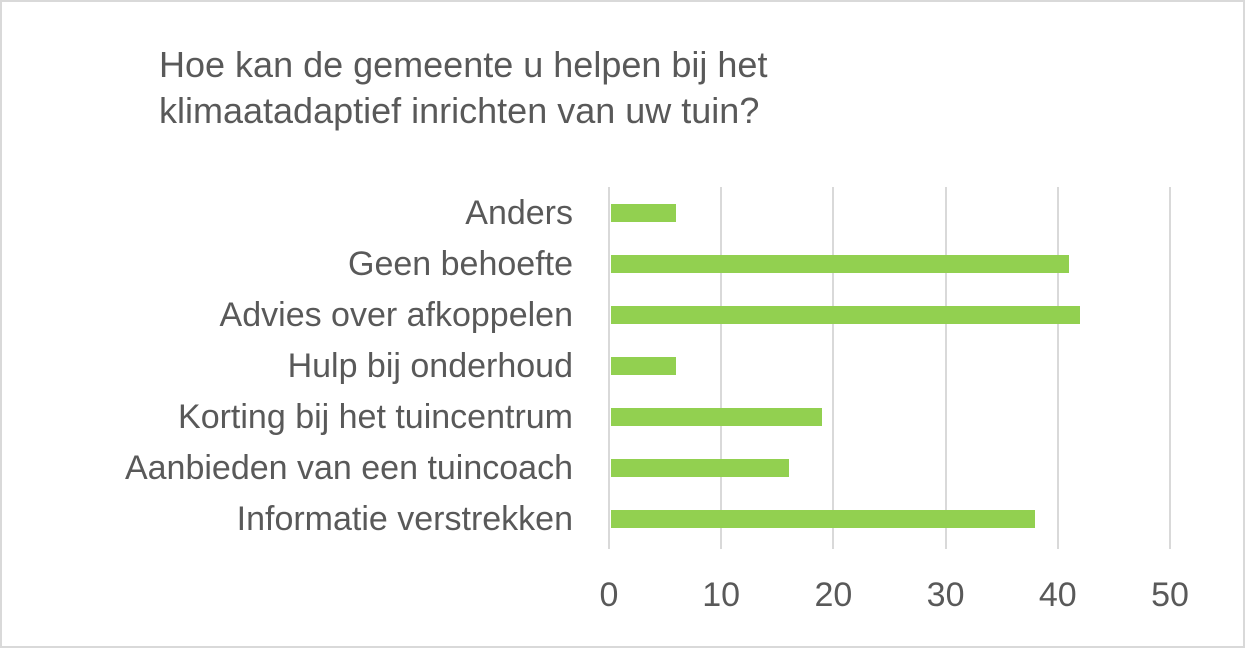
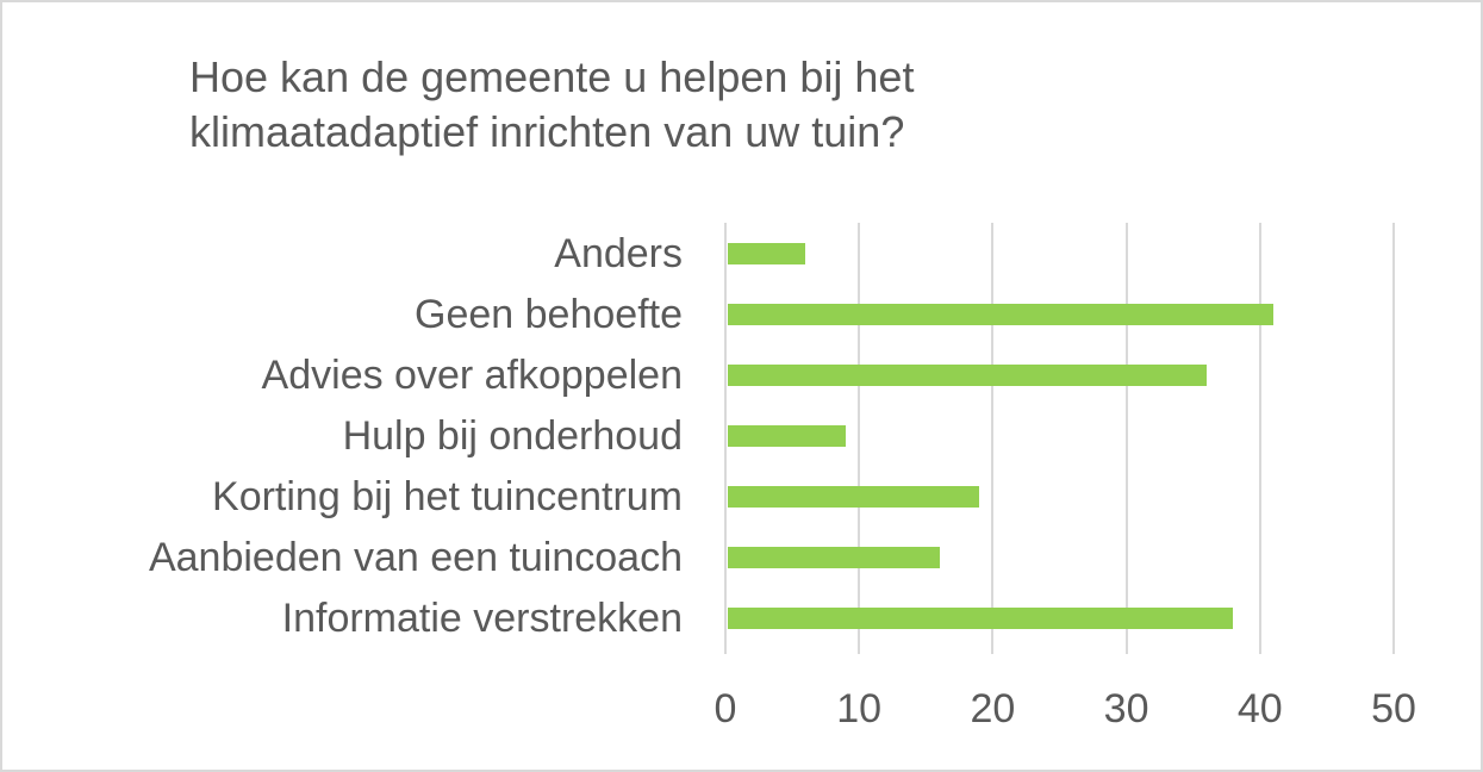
Advies over afkoppelen: 42 -> 36
Hulp bij onderhoud: 6 -> 9
